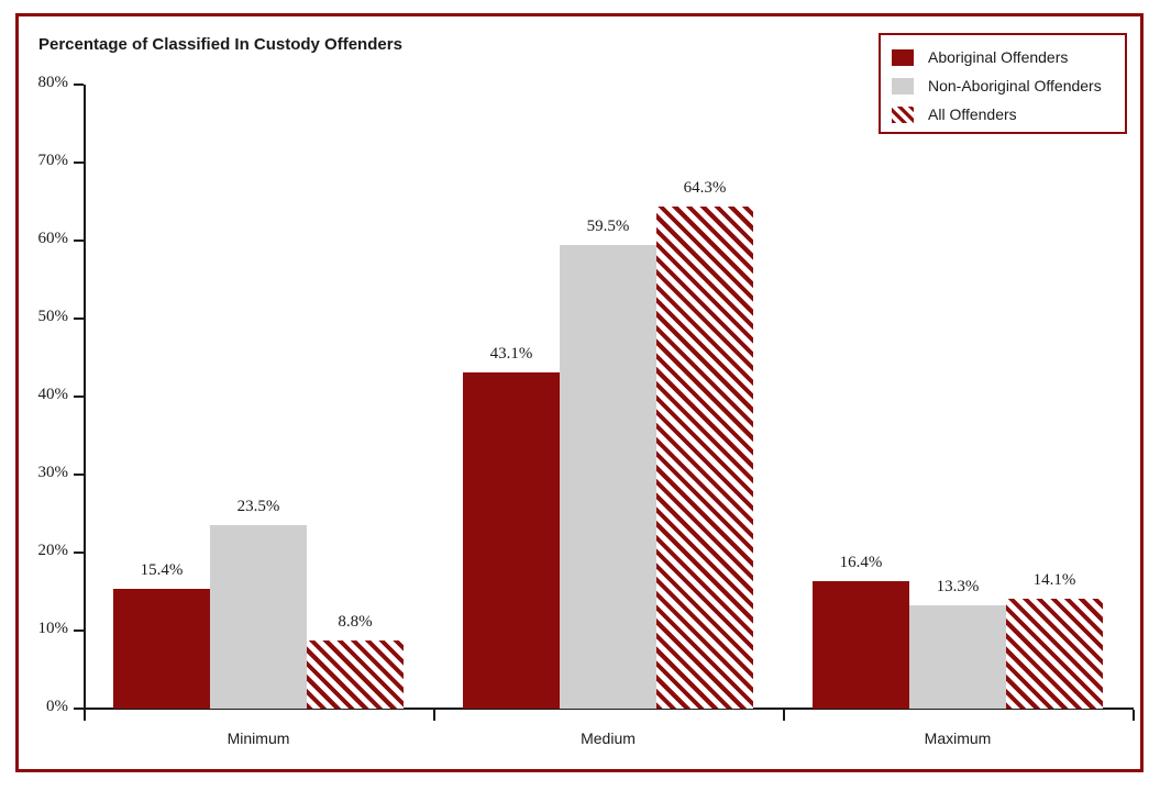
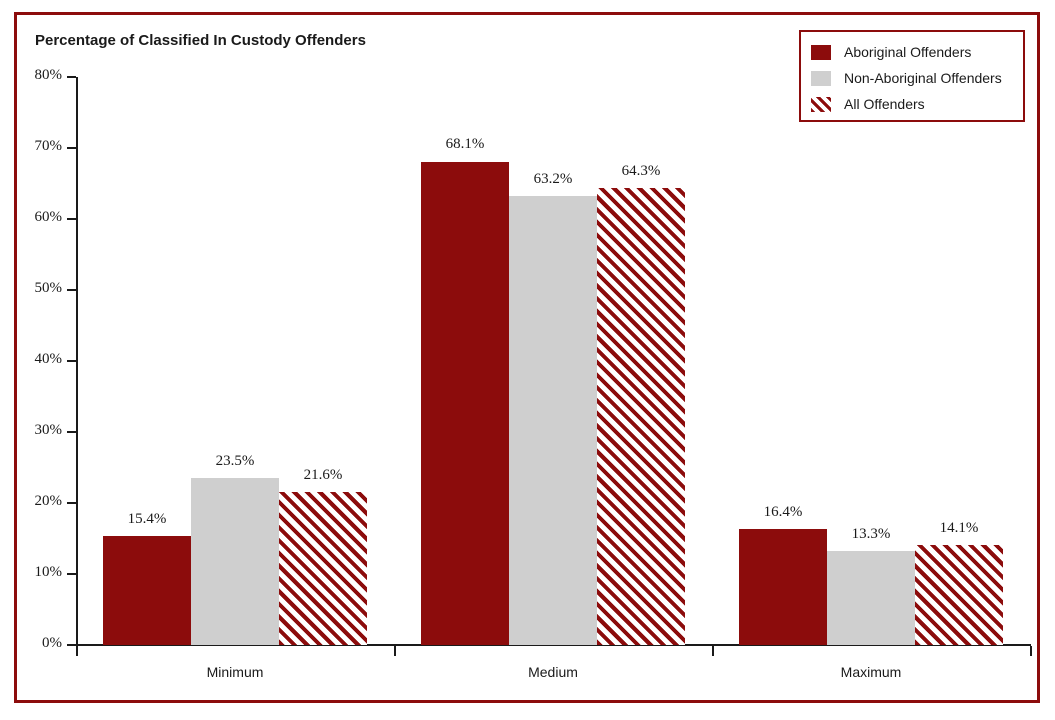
All Offenders/Minimum: 8.8% -> 21.6%
Aboriginal Offenders/Medium: 43.1% -> 68.1%
Non-Aboriginal Offenders/Medium: 59.5% -> 63.2%
